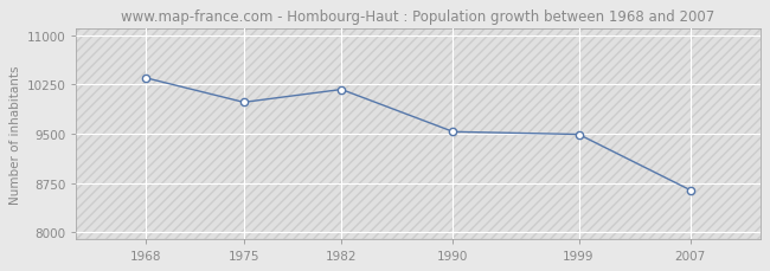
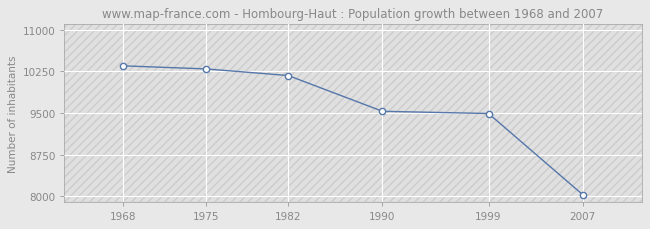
1975: 9980 -> 10300
2007: 8640 -> 8020
